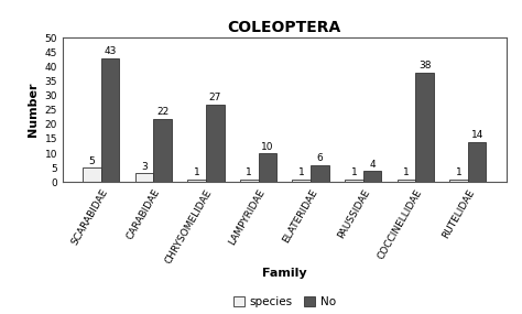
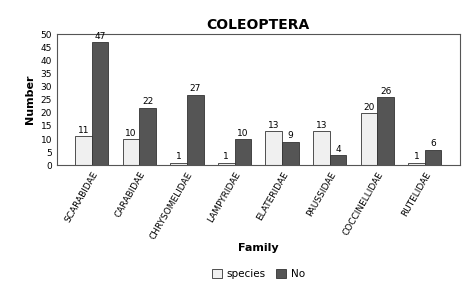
species/SCARABIDAE: 5 -> 11
No/SCARABIDAE: 43 -> 47
species/CARABIDAE: 3 -> 10
species/ELATERIDAE: 1 -> 13
No/ELATERIDAE: 6 -> 9
species/PAUSSIDAE: 1 -> 13
species/COCCINELLIDAE: 1 -> 20
No/COCCINELLIDAE: 38 -> 26
No/RUTELIDAE: 14 -> 6
